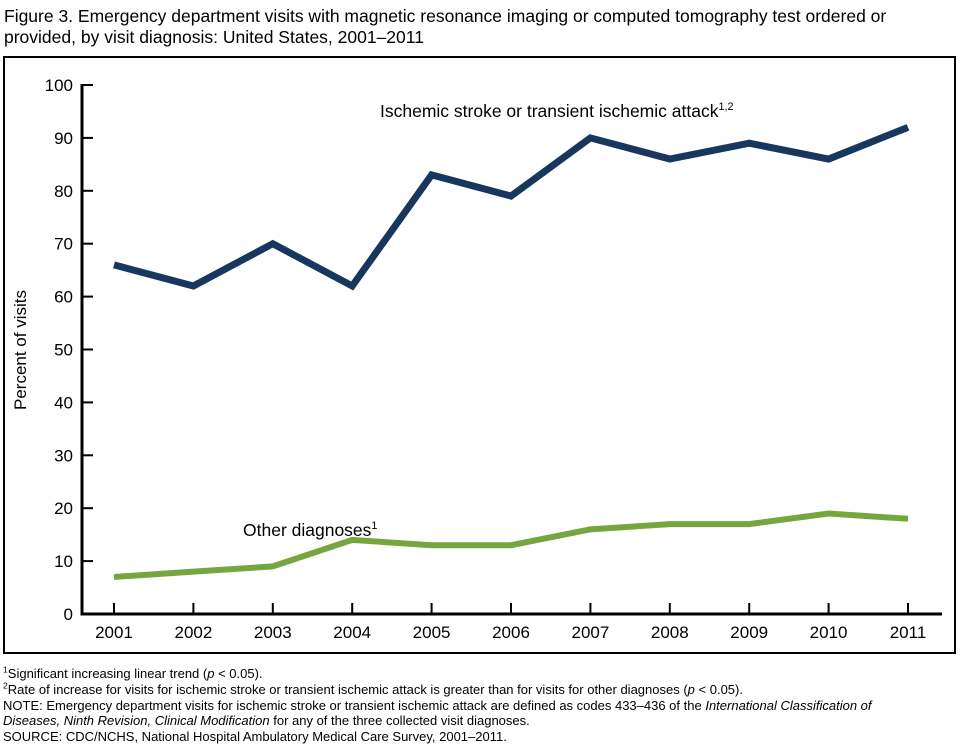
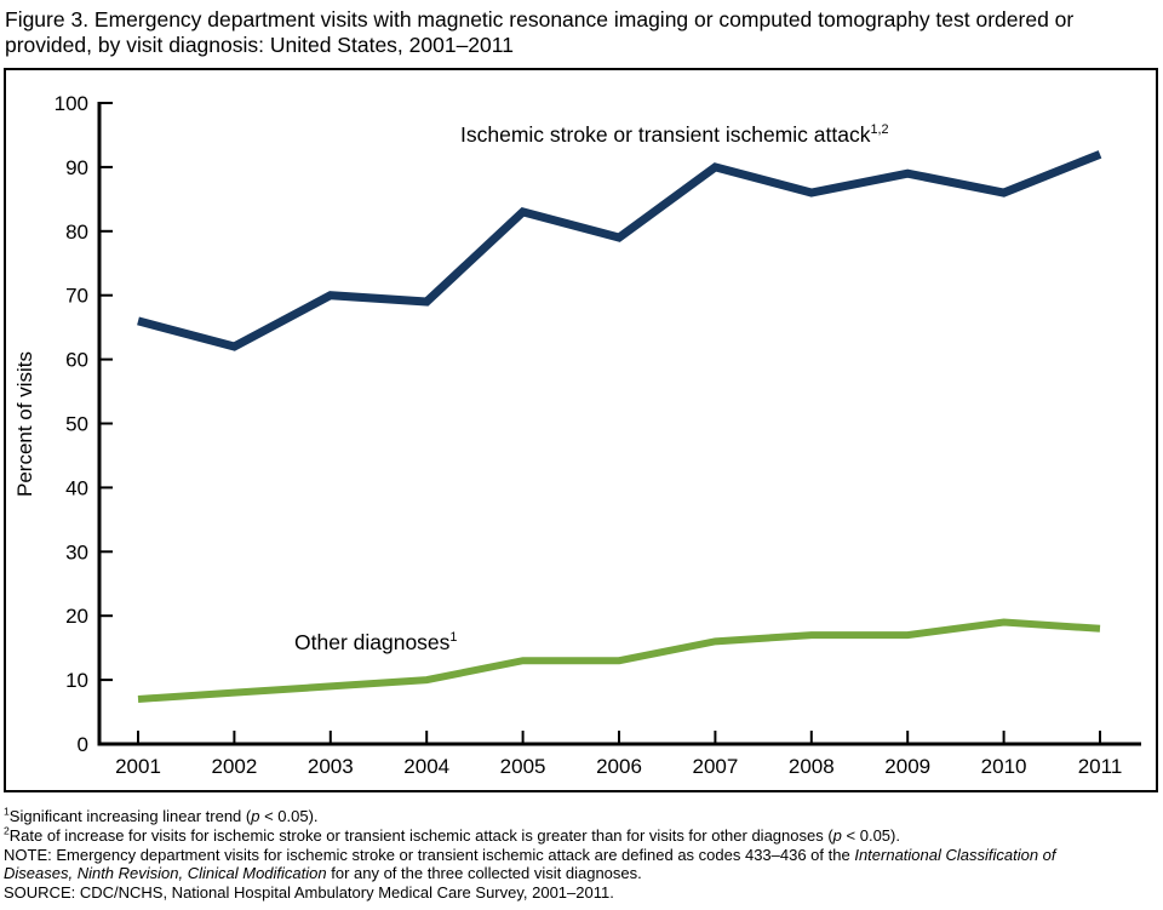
Ischemic stroke or transient ischemic attack/2004: 62 -> 69
Other diagnoses/2004: 14 -> 10
